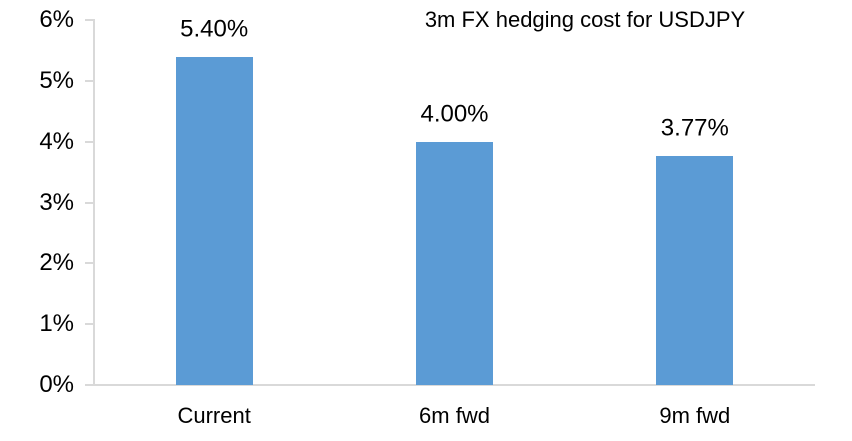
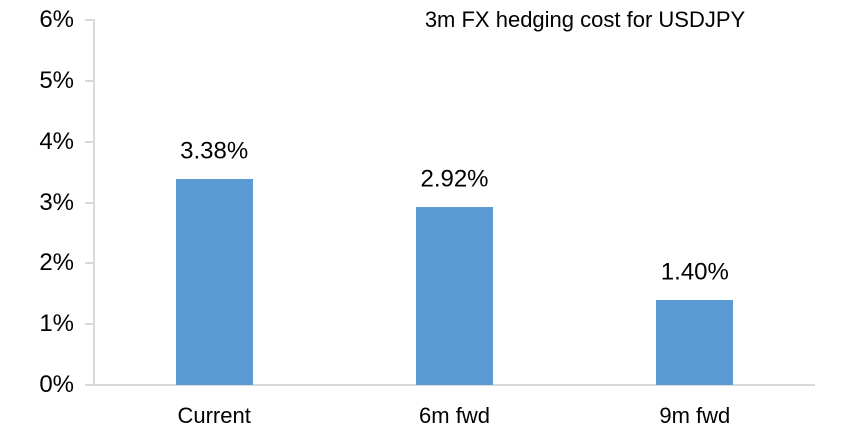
Current: 5.40% -> 3.38%
6m fwd: 4.00% -> 2.92%
9m fwd: 3.77% -> 1.40%
